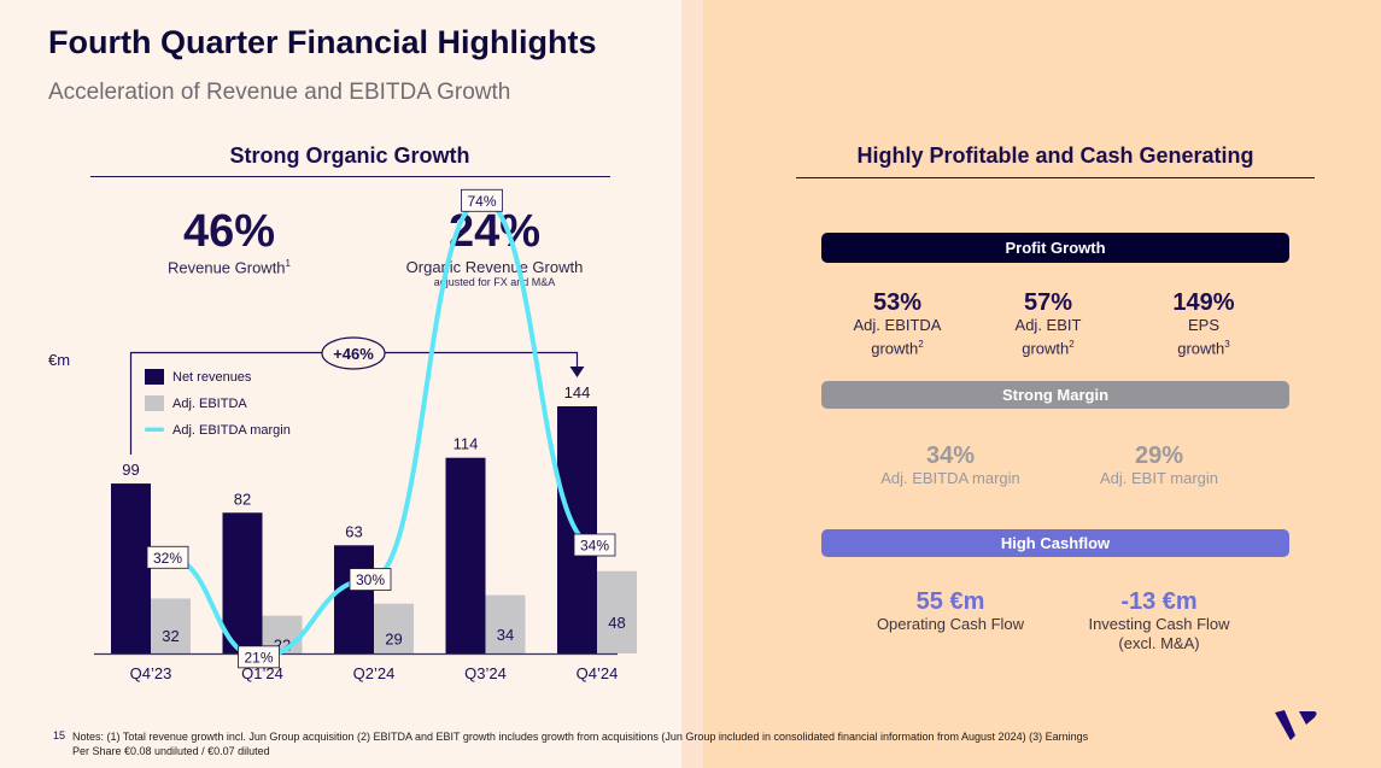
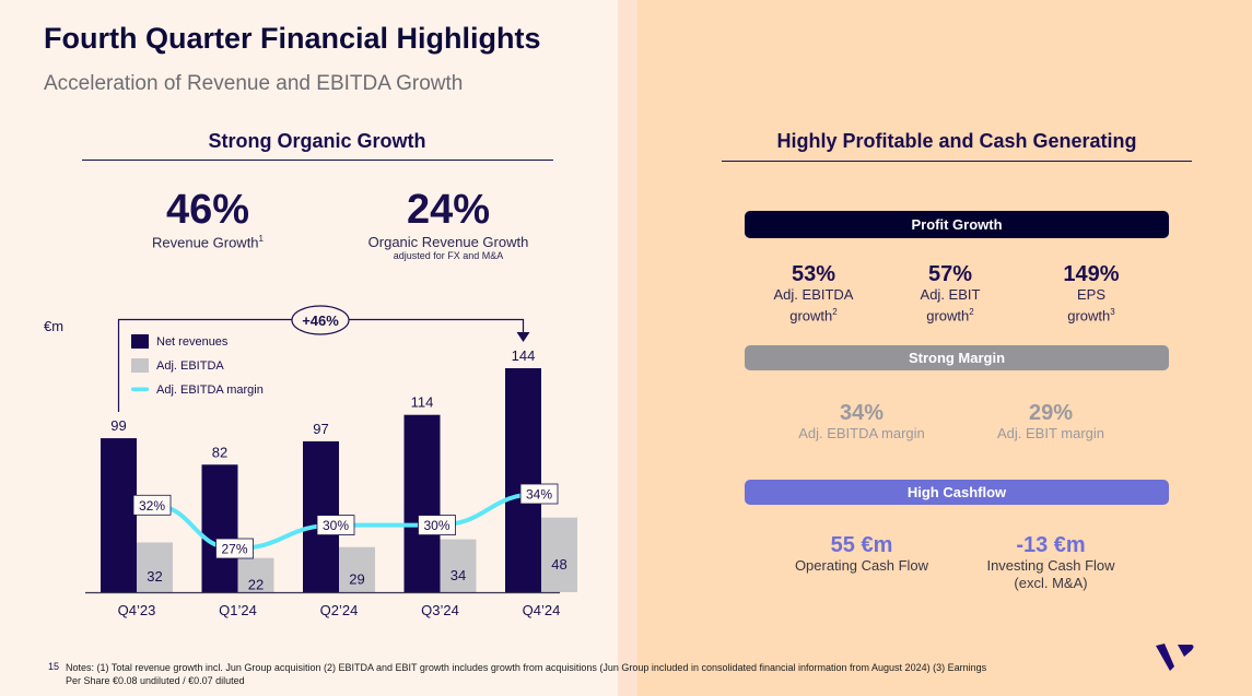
Adj. EBITDA margin/Q1’24: 21% -> 27%
Net revenues/Q2’24: 63 -> 97
Adj. EBITDA margin/Q3’24: 74% -> 30%
